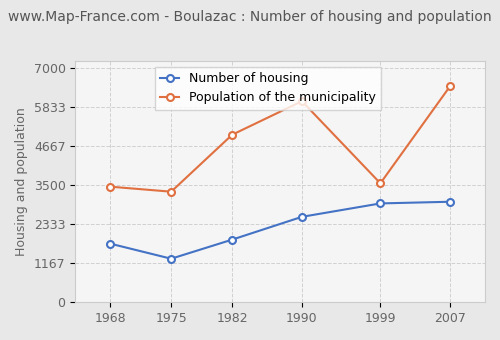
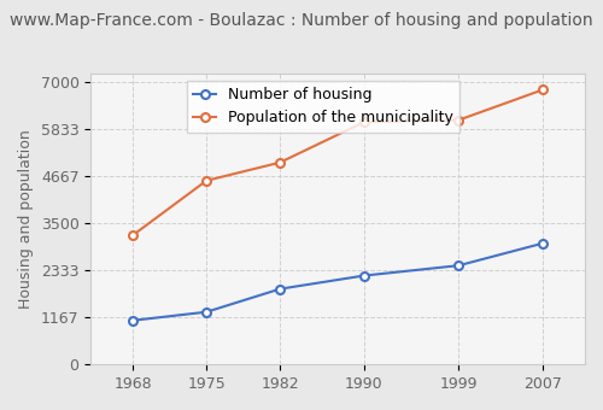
Number of housing/1968: 1750 -> 1090
Population of the municipality/1968: 3450 -> 3200
Population of the municipality/1975: 3300 -> 4550
Number of housing/1990: 2550 -> 2200
Number of housing/1999: 2950 -> 2450
Population of the municipality/1999: 3550 -> 6050
Population of the municipality/2007: 6450 -> 6800
